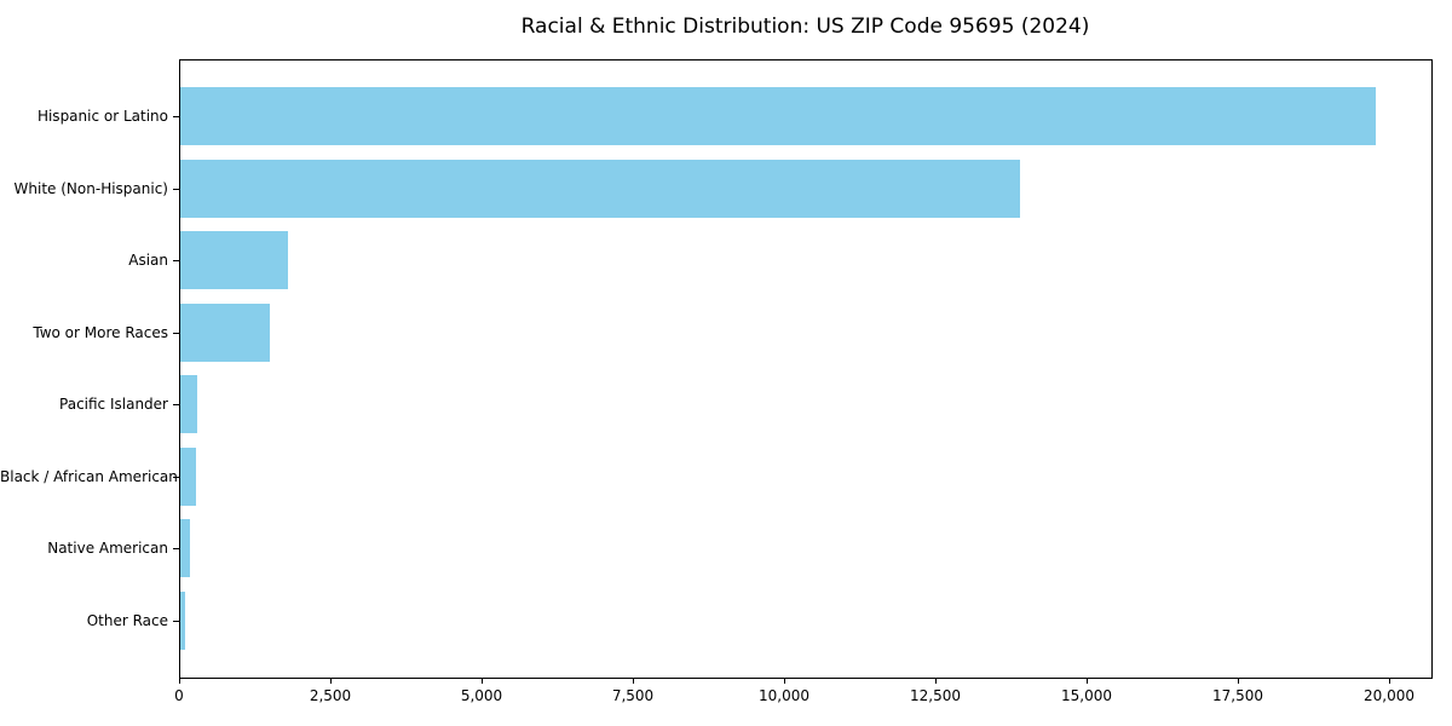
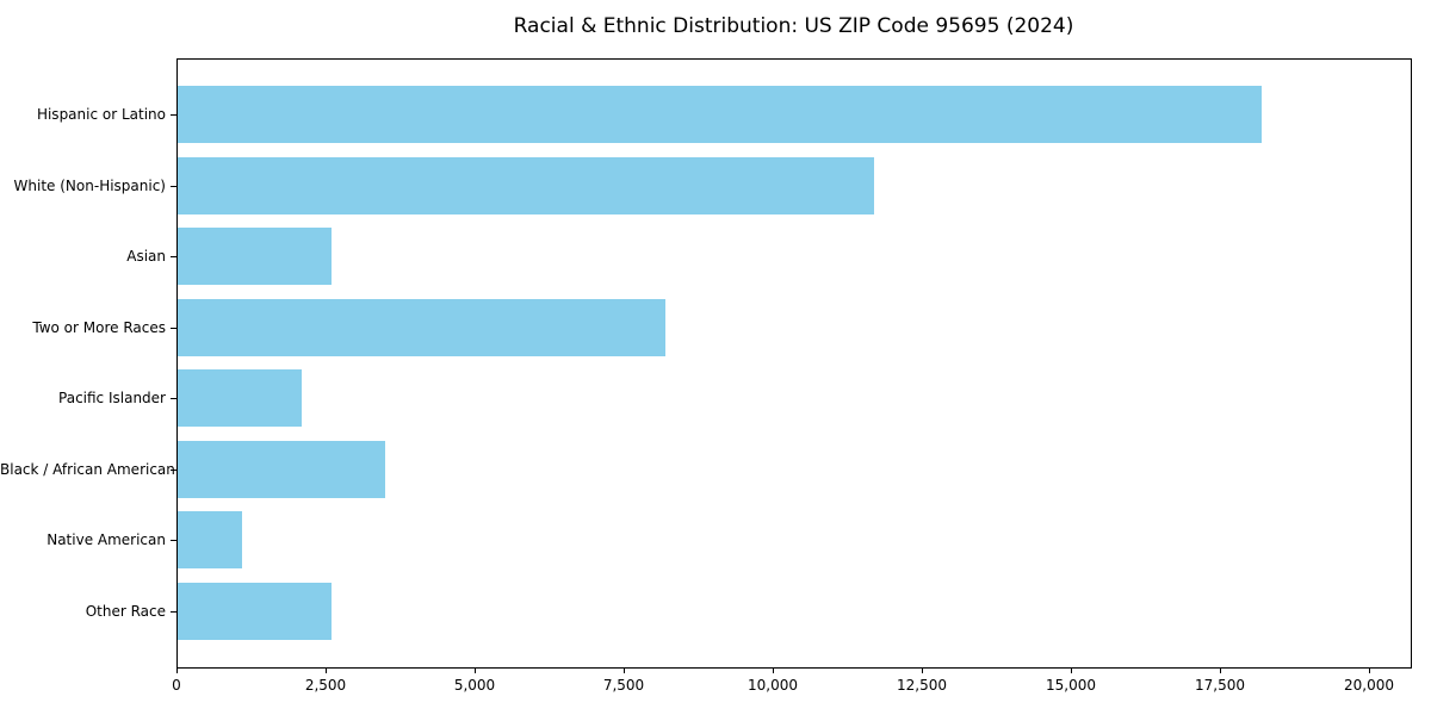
Hispanic or Latino: 19800 -> 18200
White (Non-Hispanic): 13900 -> 11700
Asian: 1800 -> 2600
Two or More Races: 1500 -> 8200
Pacific Islander: 300 -> 2100
Black / African American: 300 -> 3500
Native American: 200 -> 1100
Other Race: 100 -> 2600
